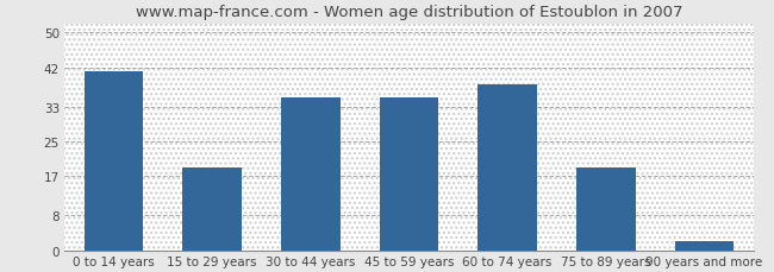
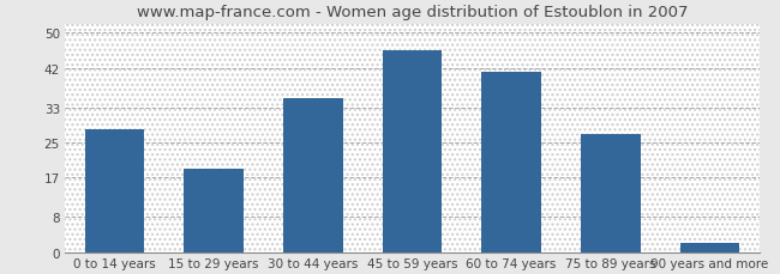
0 to 14 years: 41 -> 28
45 to 59 years: 35 -> 46
60 to 74 years: 38 -> 41
75 to 89 years: 19 -> 27
